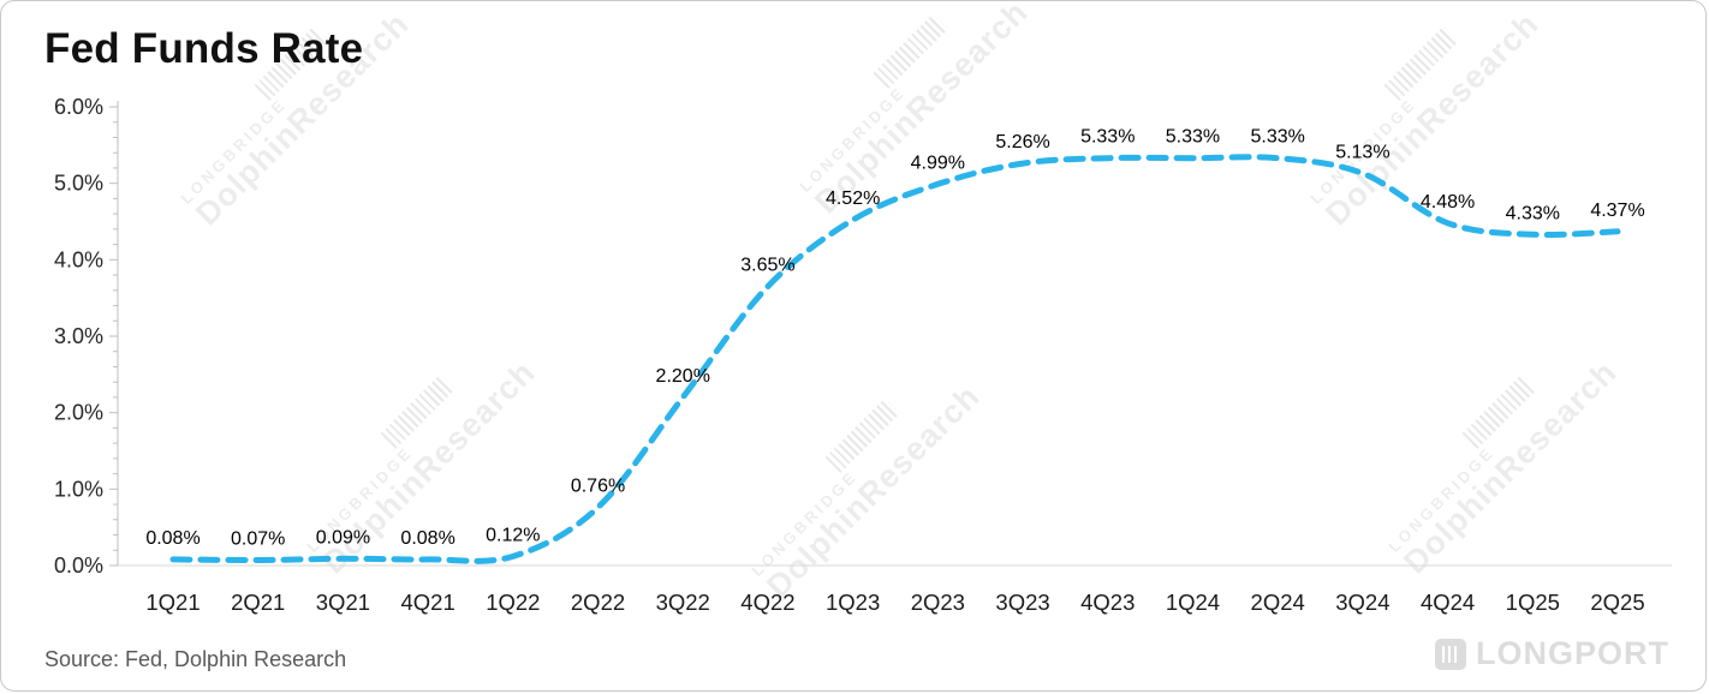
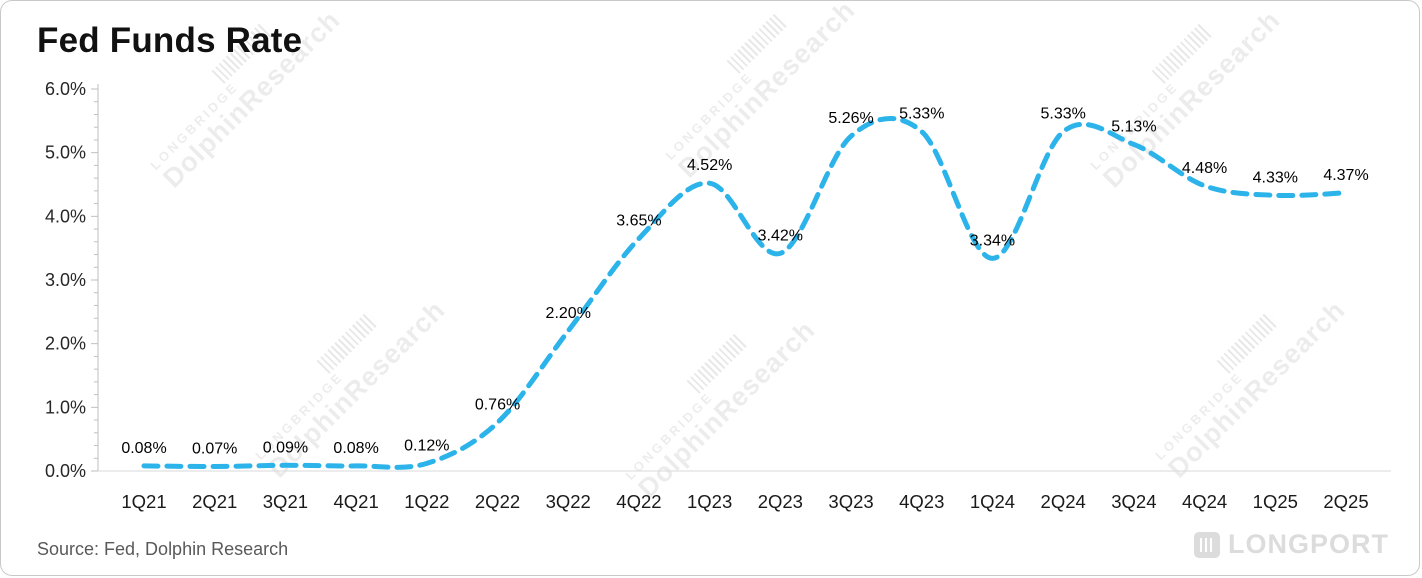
2Q23: 4.99% -> 3.42%
1Q24: 5.33% -> 3.34%
